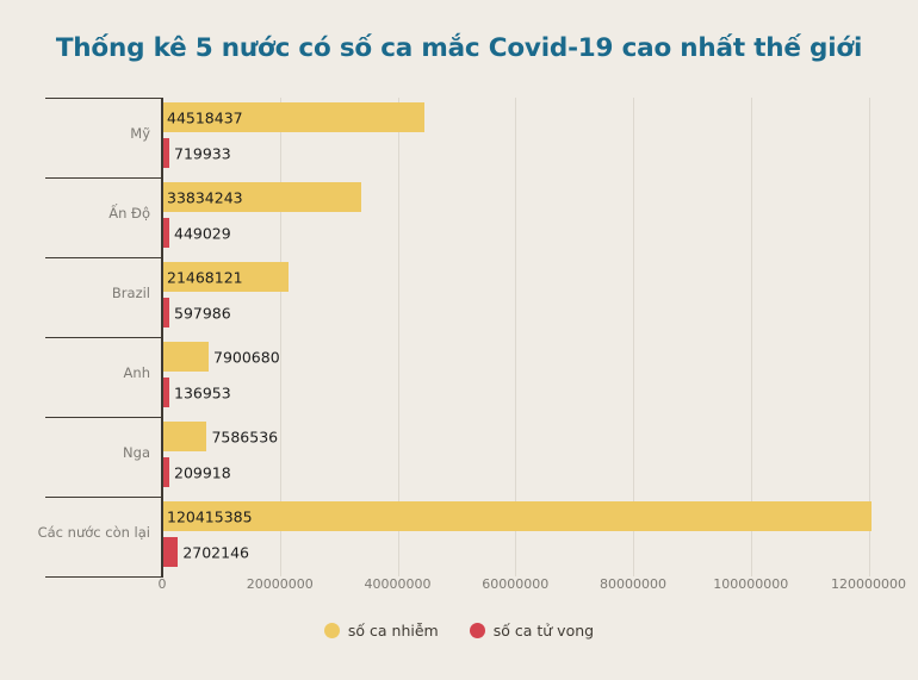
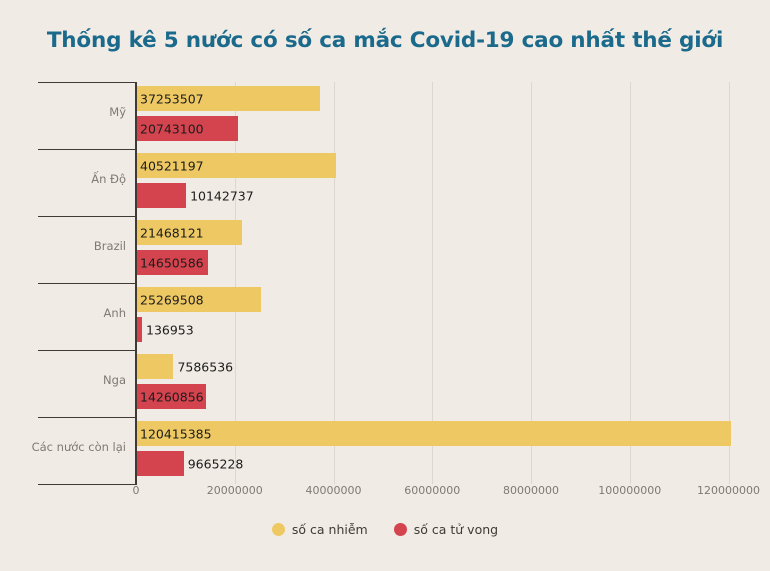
số ca nhiễm/Mỹ: 44518437 -> 37253507
số ca tử vong/Mỹ: 719933 -> 20743100
số ca nhiễm/Ấn Độ: 33834243 -> 40521197
số ca tử vong/Ấn Độ: 449029 -> 10142737
số ca tử vong/Brazil: 597986 -> 14650586
số ca nhiễm/Anh: 7900680 -> 25269508
số ca tử vong/Nga: 209918 -> 14260856
số ca tử vong/Các nước còn lại: 2702146 -> 9665228
